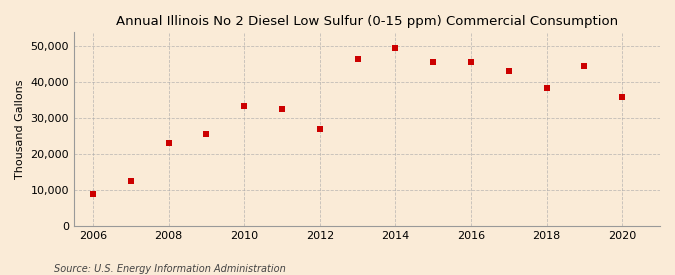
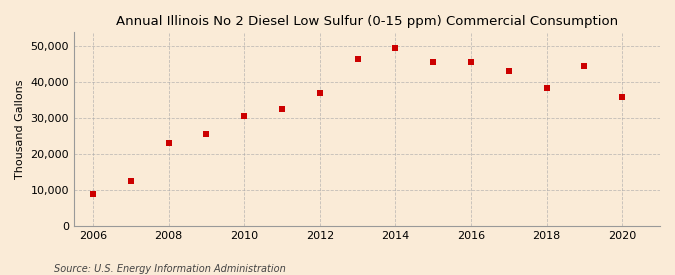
2010: 33,500 -> 30,500
2012: 27,000 -> 37,000
